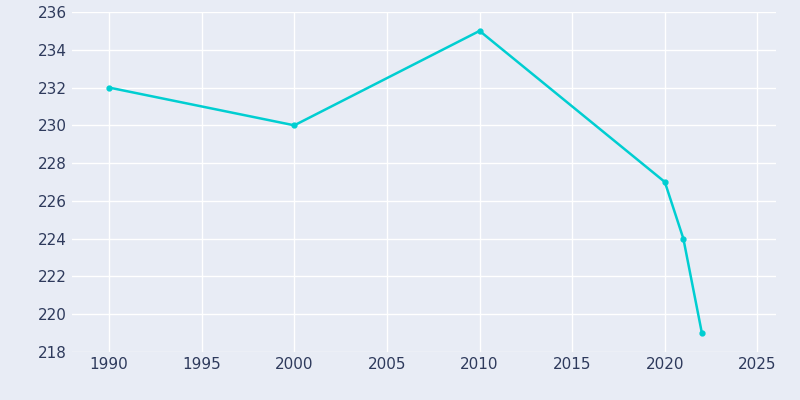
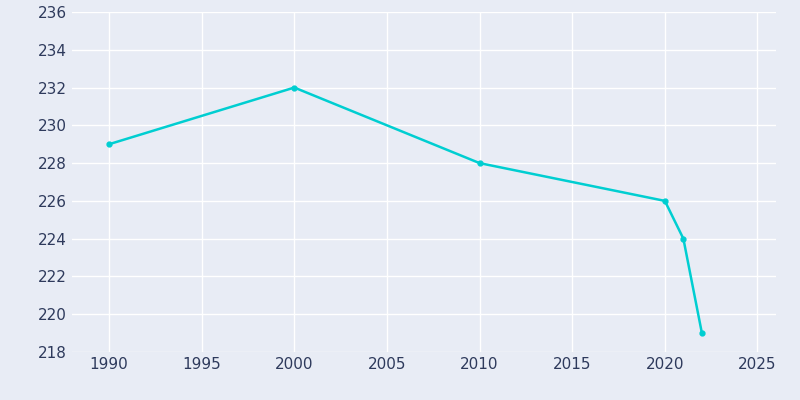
1990: 232 -> 229
2000: 230 -> 232
2010: 235 -> 228
2020: 227 -> 226
